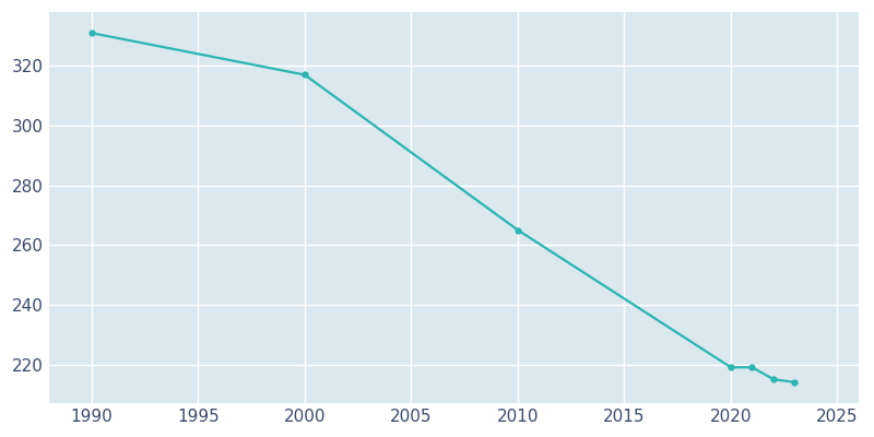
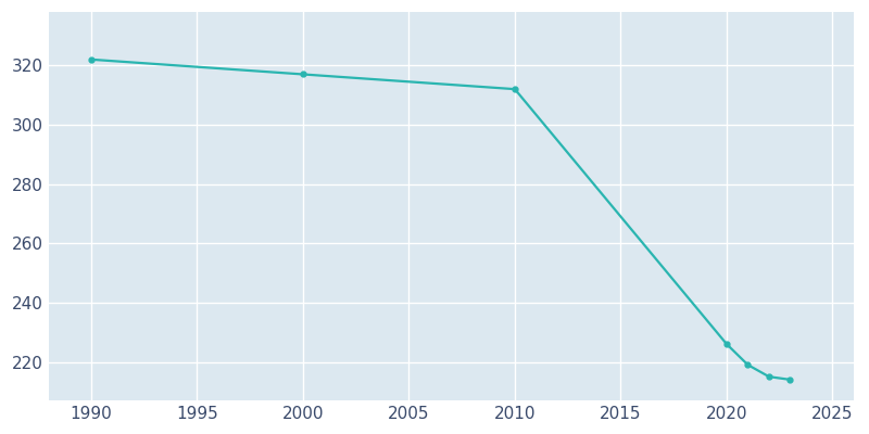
1990: 331 -> 322
2010: 265 -> 312
2020: 219 -> 226
